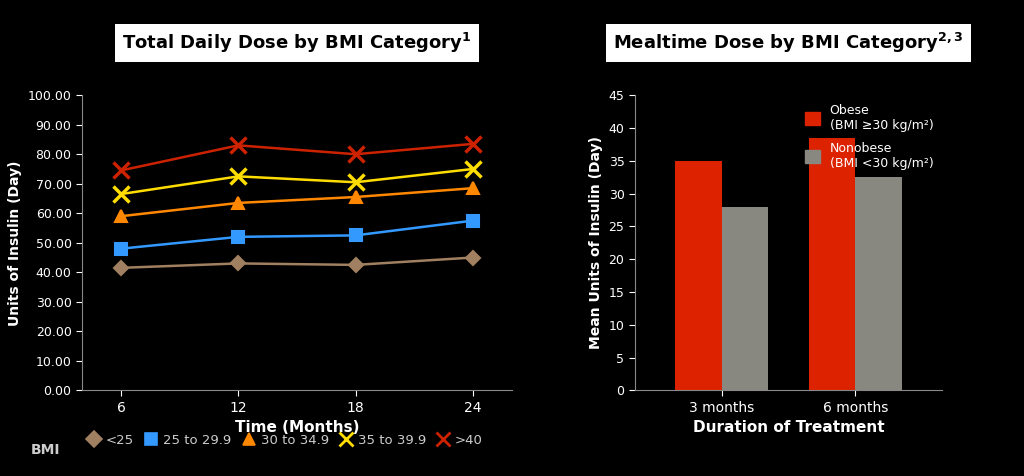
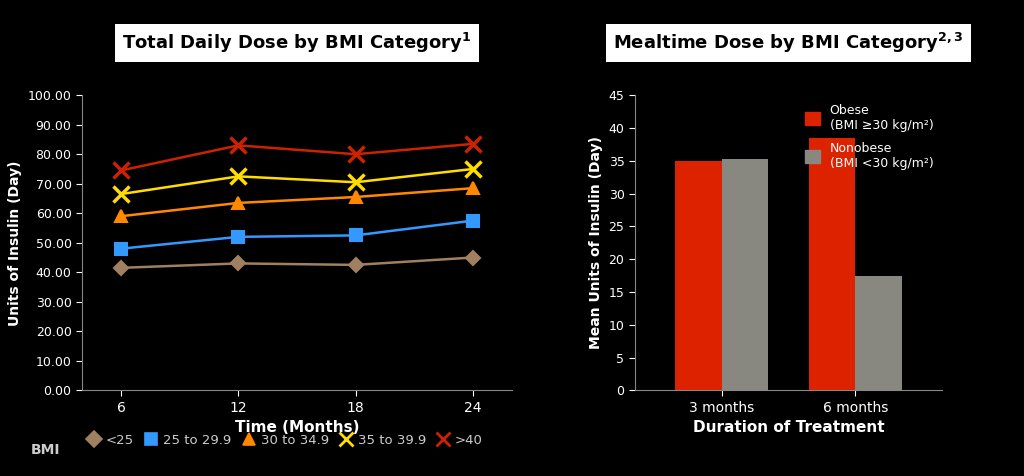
Nonobese (BMI <30 kg/m²)/3 months: 28.0 -> 35.2
Nonobese (BMI <30 kg/m²)/6 months: 32.5 -> 17.4
